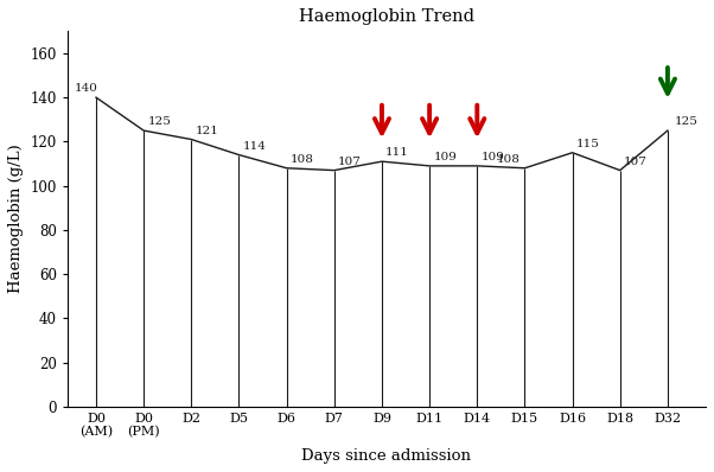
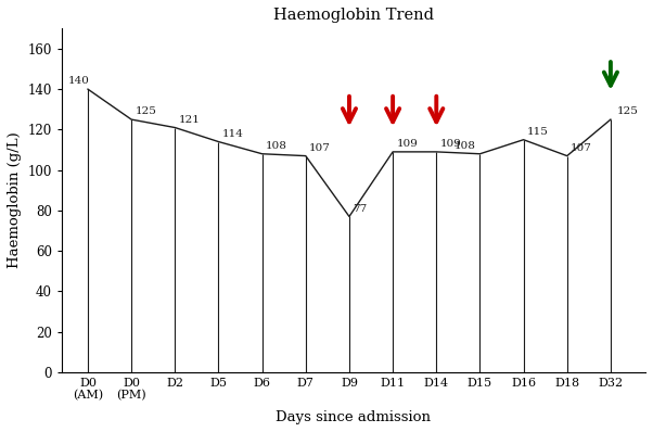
D9: 111 -> 77
